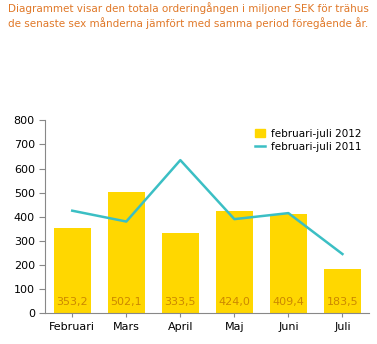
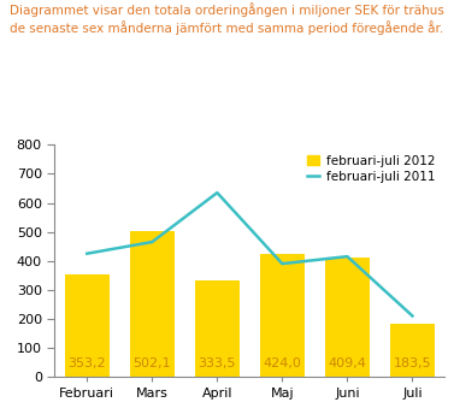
februari-juli 2011/Mars: 380 -> 465
februari-juli 2011/Juli: 245 -> 210
